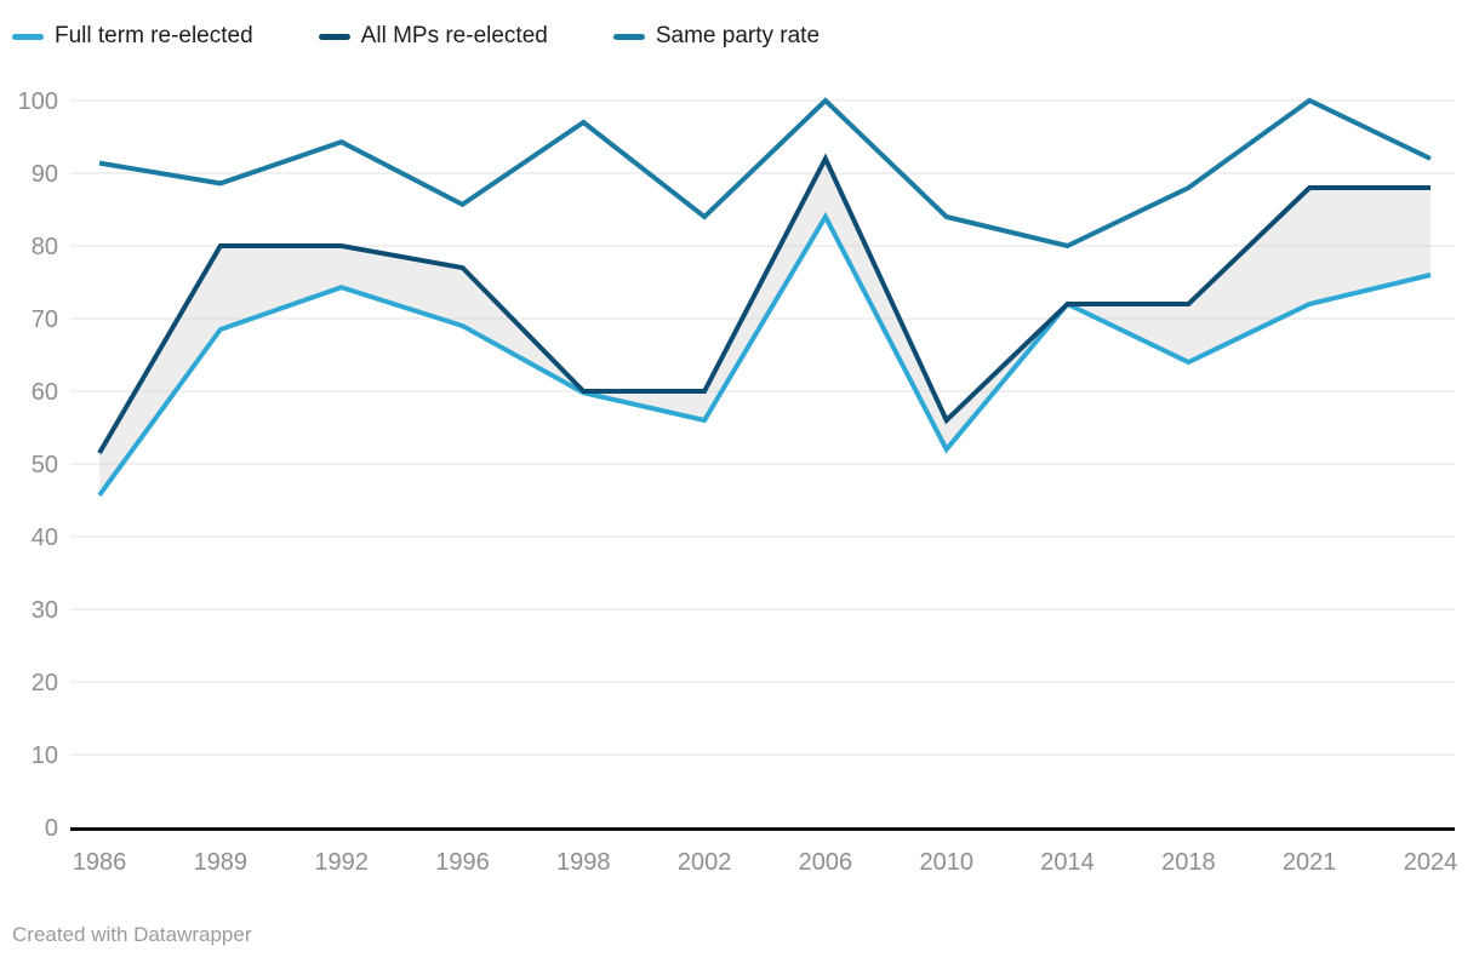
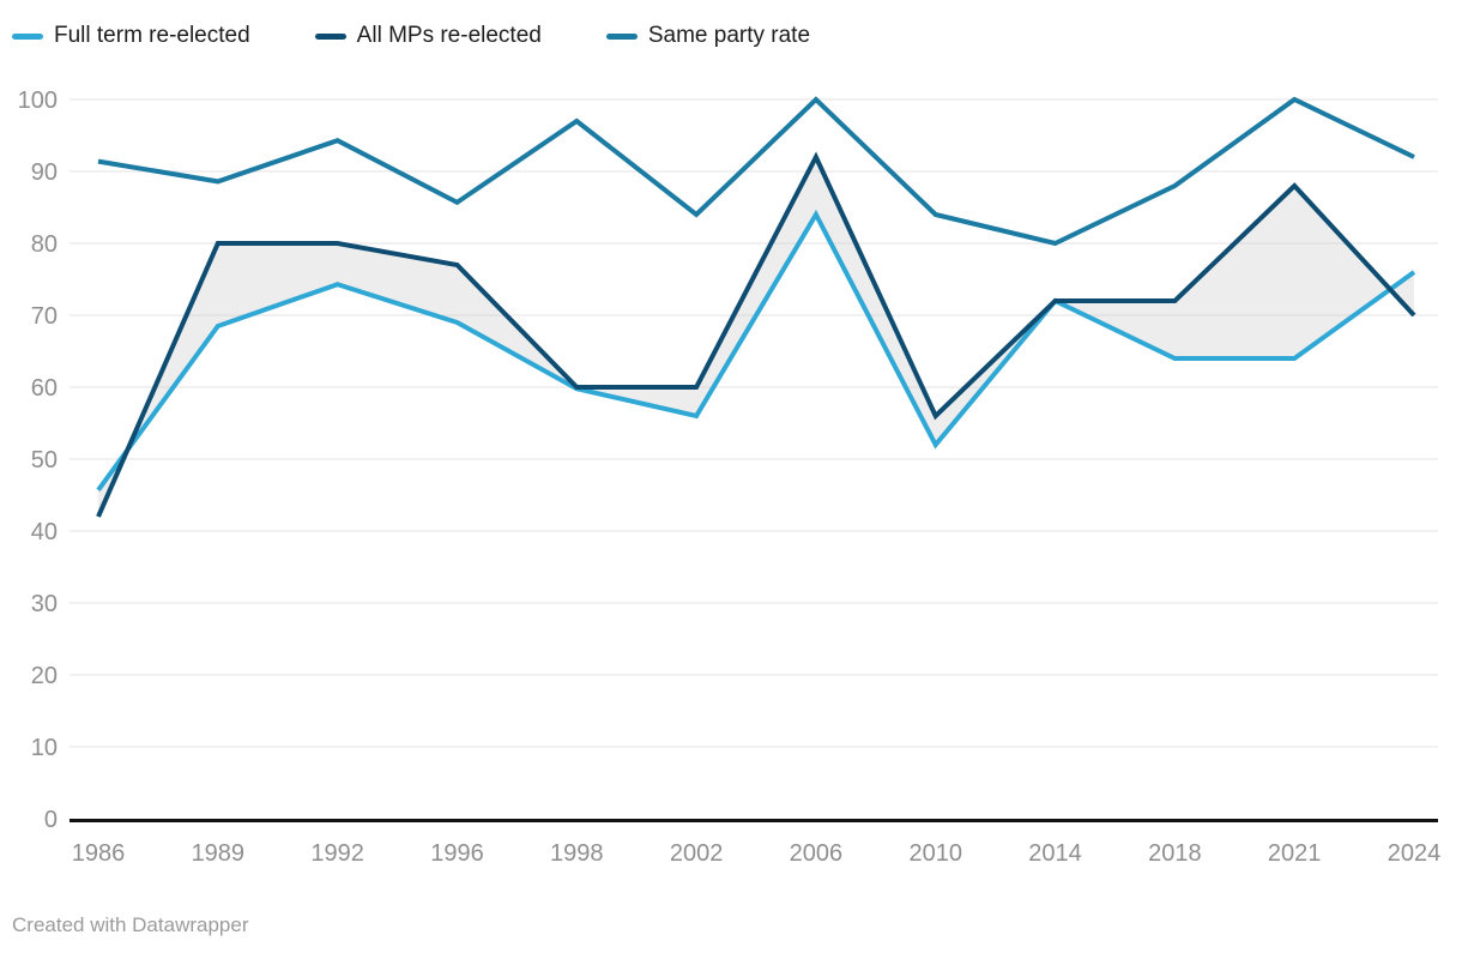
All MPs re-elected/1986: 52 -> 42
Full term re-elected/2021: 72 -> 64
All MPs re-elected/2024: 88 -> 70
